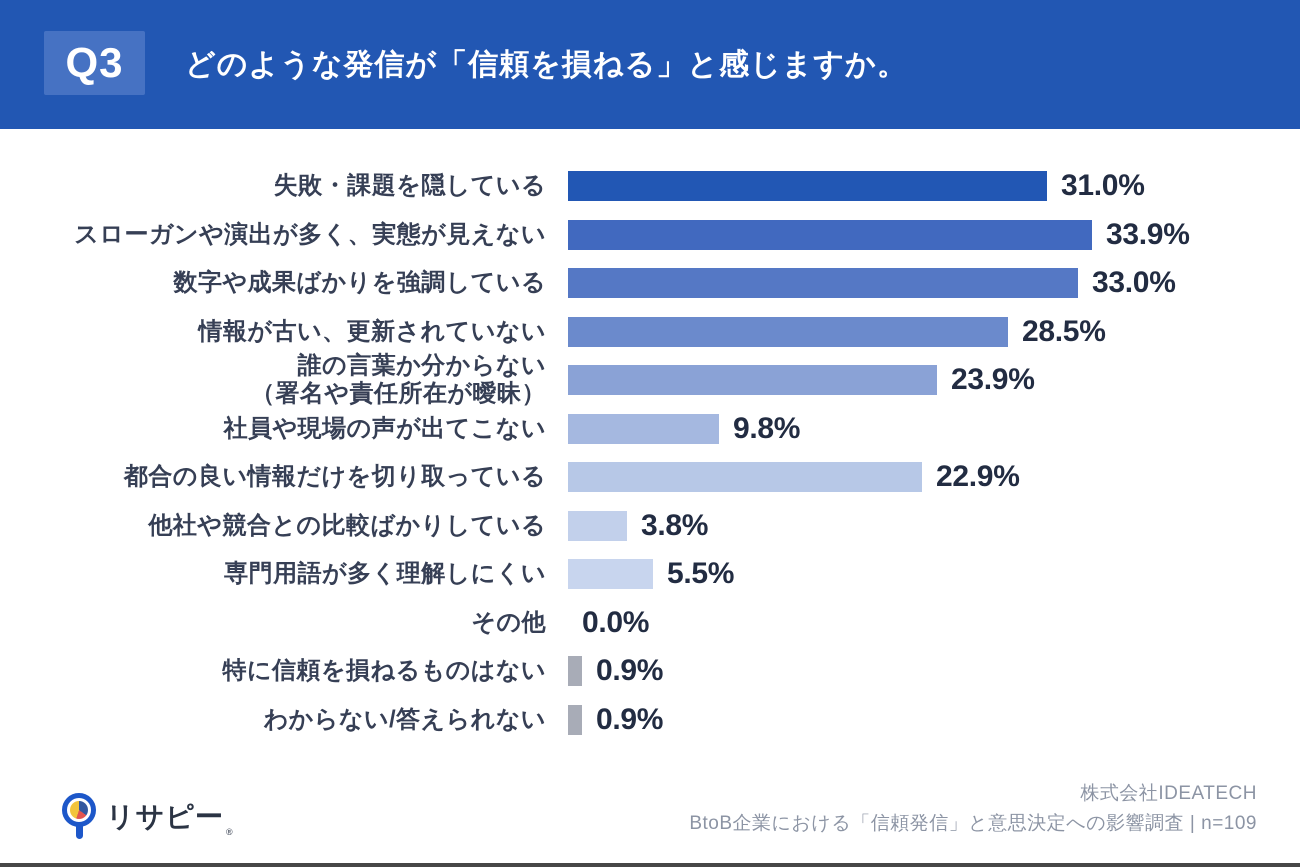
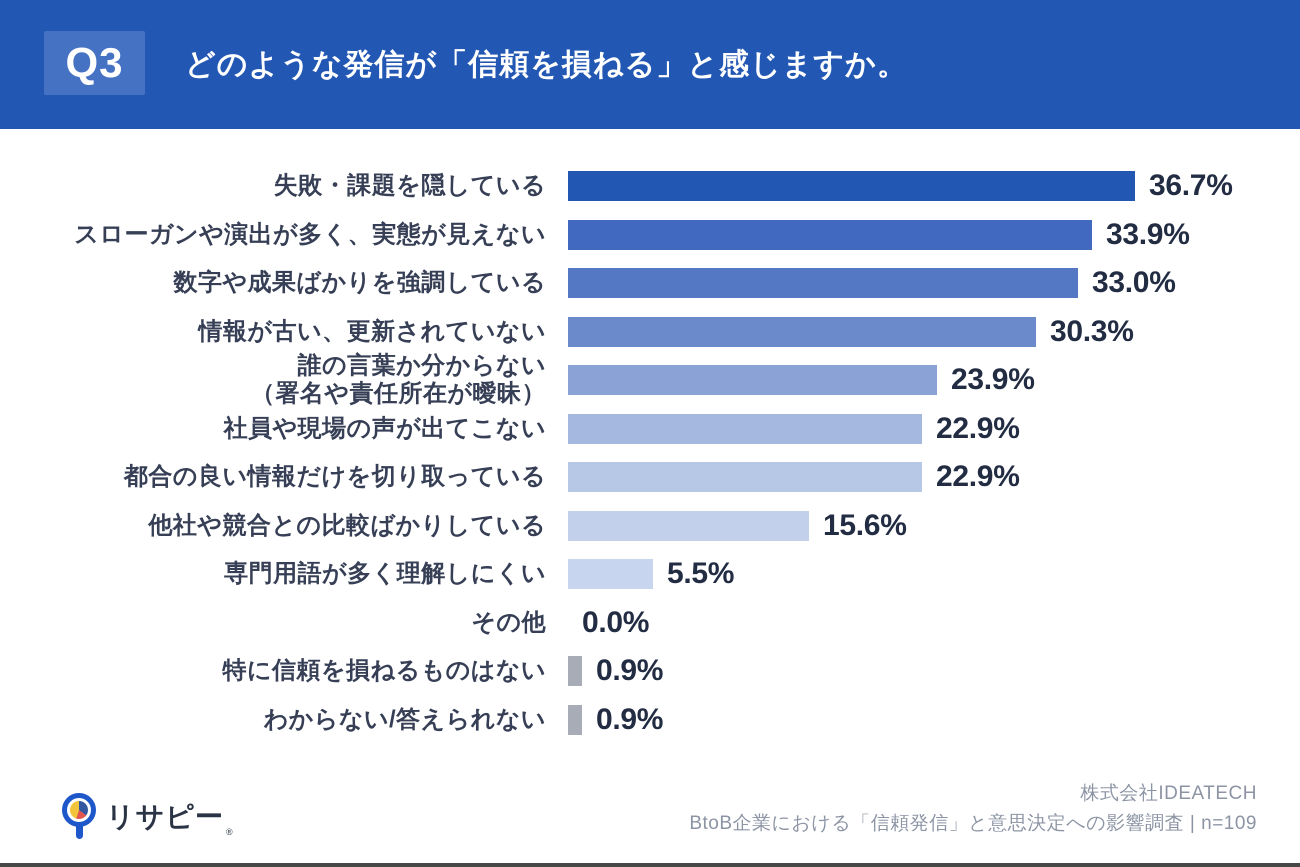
失敗・課題を隠している: 31.0% -> 36.7%
情報が古い、更新されていない: 28.5% -> 30.3%
社員や現場の声が出てこない: 9.8% -> 22.9%
他社や競合との比較ばかりしている: 3.8% -> 15.6%
